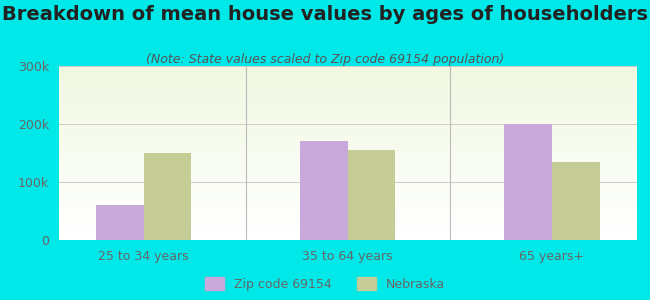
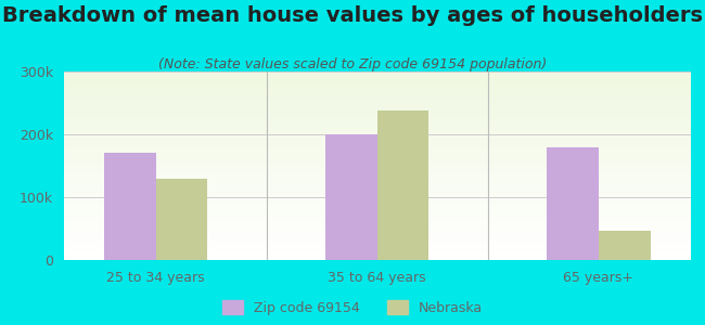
Zip code 69154/25 to 34 years: 60k -> 170k
Nebraska/25 to 34 years: 150k -> 130k
Zip code 69154/35 to 64 years: 170k -> 200k
Nebraska/35 to 64 years: 155k -> 238k
Zip code 69154/65 years+: 200k -> 180k
Nebraska/65 years+: 135k -> 46k
